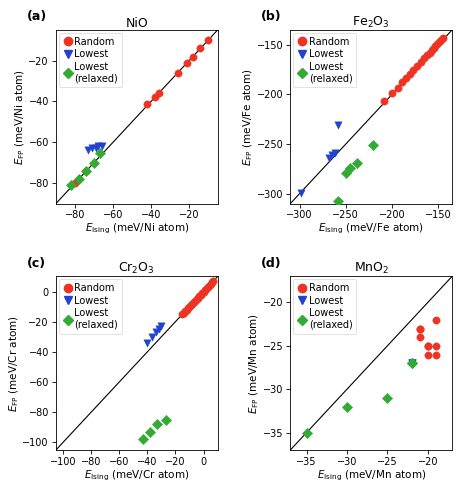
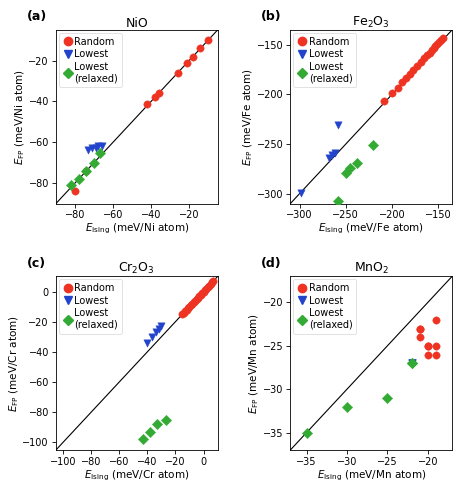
NiO/Random/−80: -80 -> -84
